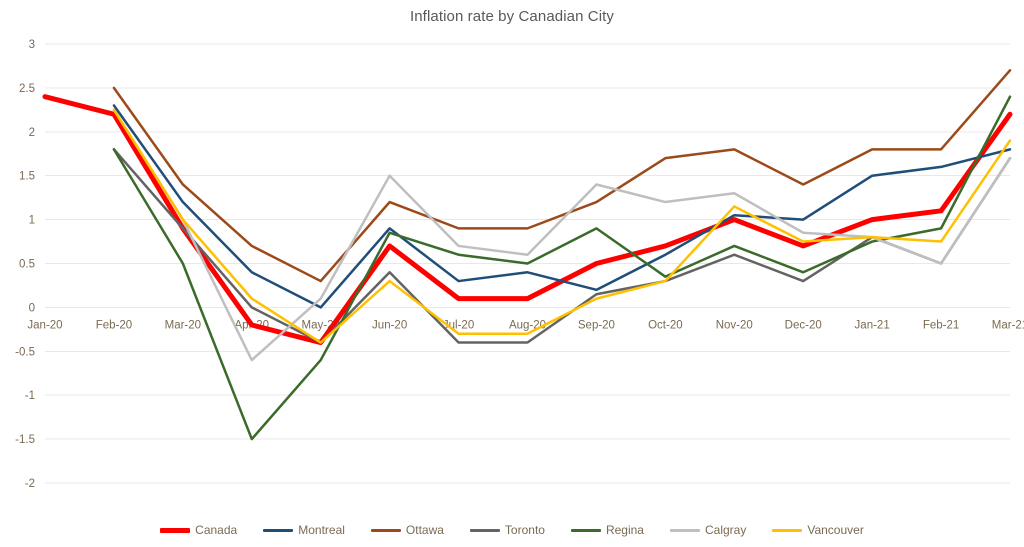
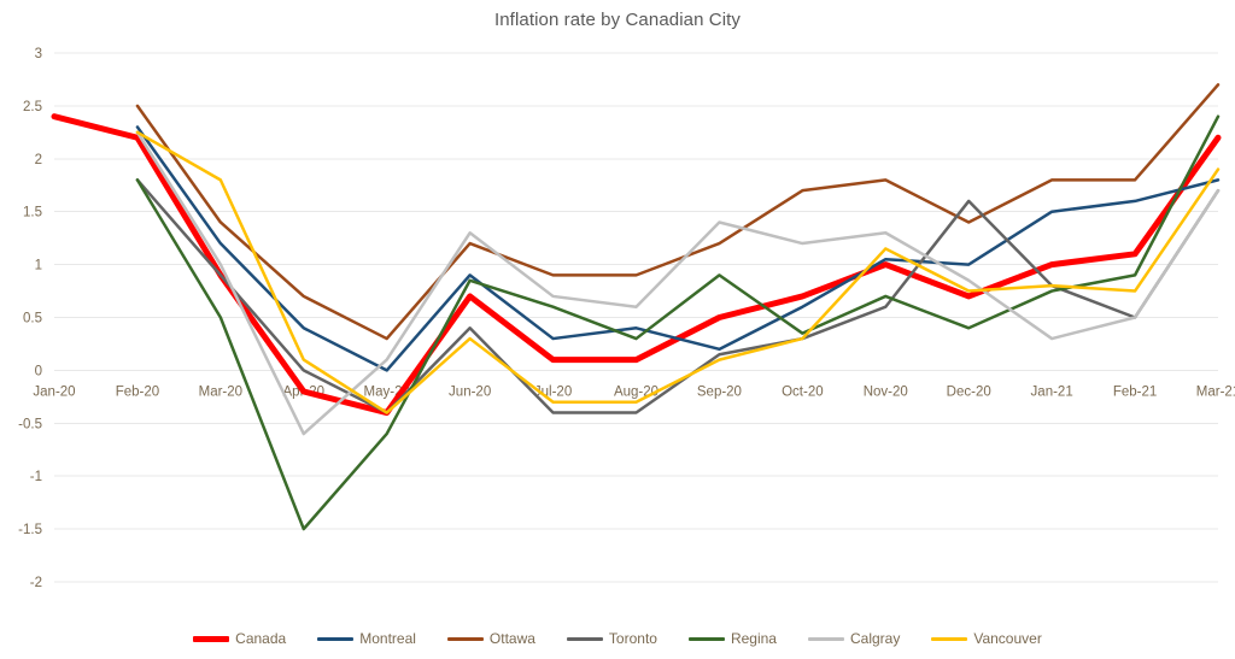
Vancouver/Mar-20: 1.0 -> 1.8
Calgray/Jun-20: 1.5 -> 1.3
Regina/Aug-20: 0.5 -> 0.3
Toronto/Dec-20: 0.3 -> 1.6
Calgray/Jan-21: 0.8 -> 0.3
